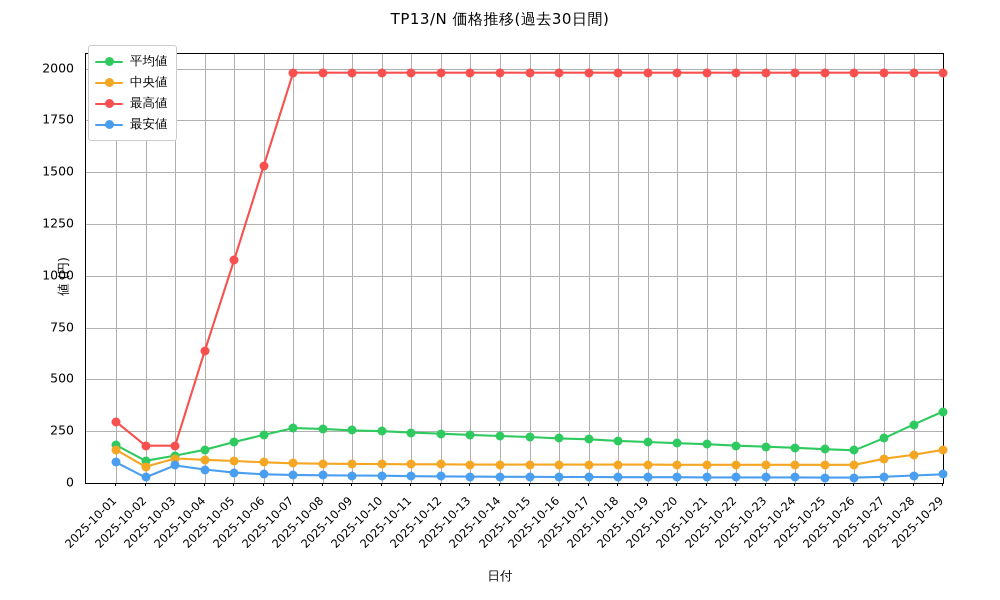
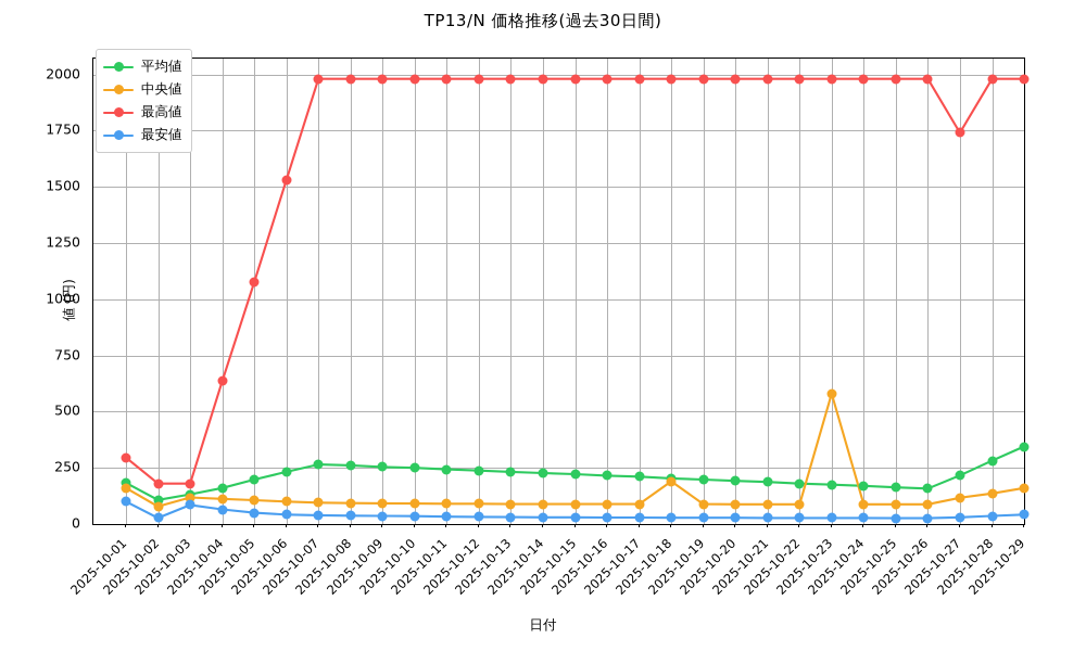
中央値/2025-10-18: 90 -> 190
中央値/2025-10-23: 90 -> 580
最高値/2025-10-27: 1980 -> 1740
